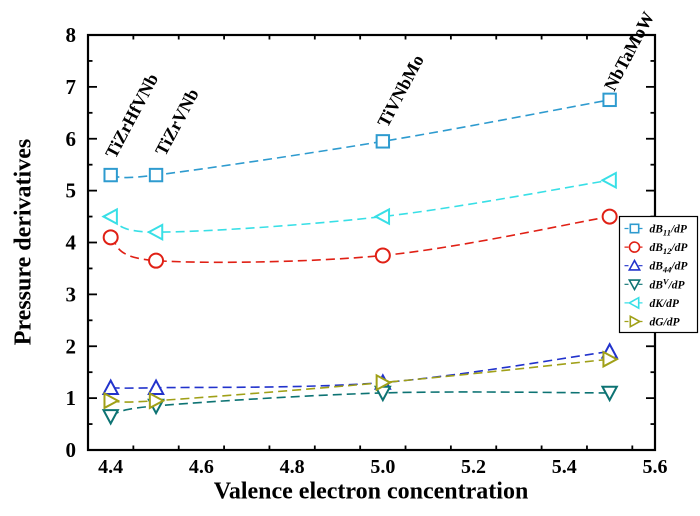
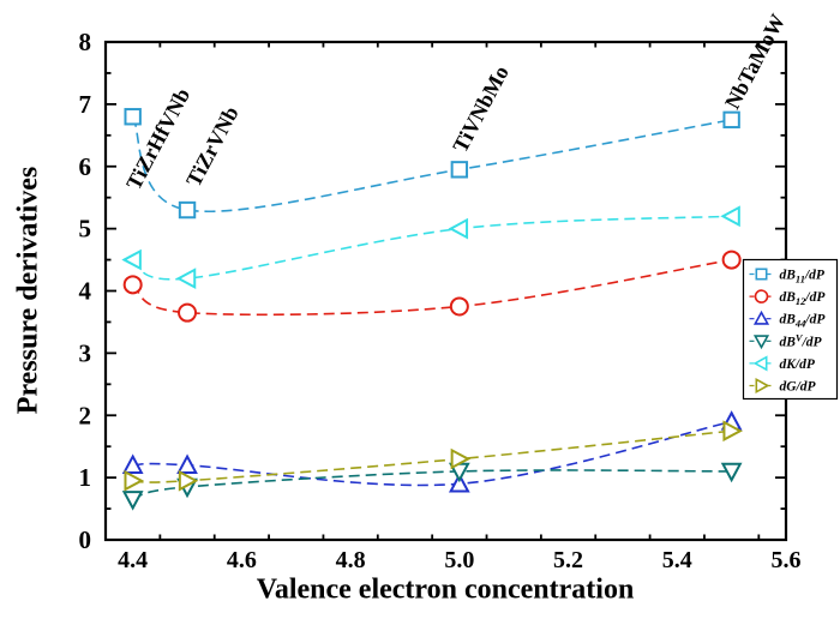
dB11/dP/4.4: 5.3 -> 6.8
dB44/dP/5.0: 1.3 -> 0.9
dK/dP/5.0: 4.5 -> 5.0
